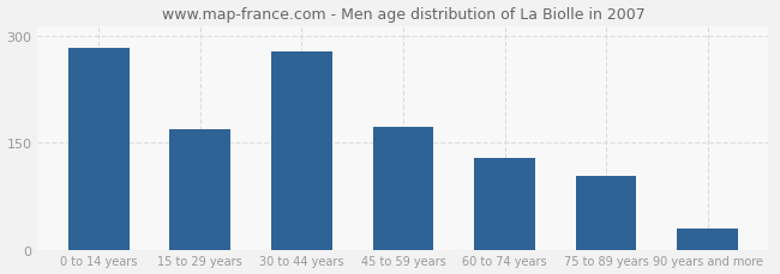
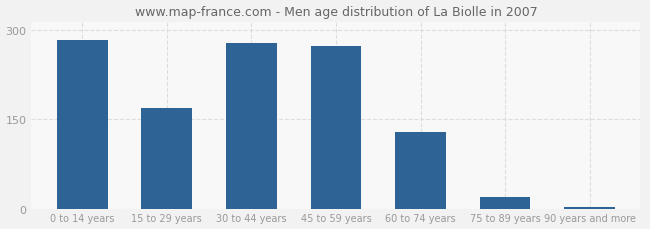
45 to 59 years: 172 -> 274
75 to 89 years: 104 -> 19
90 years and more: 30 -> 2
